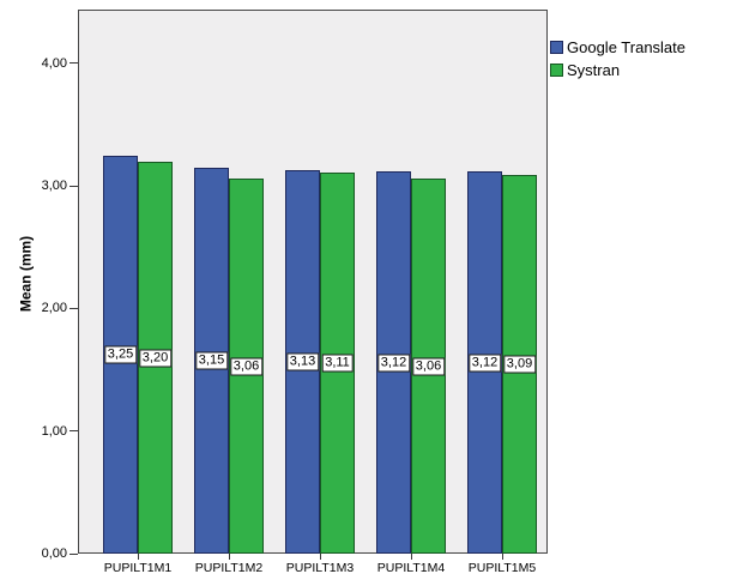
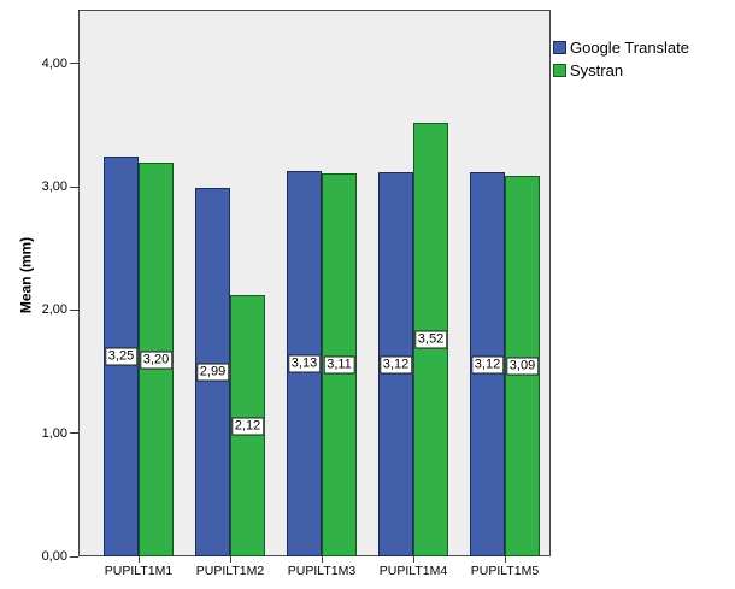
Google Translate/PUPILT1M2: 3,15 -> 2,99
Systran/PUPILT1M2: 3,06 -> 2,12
Systran/PUPILT1M4: 3,06 -> 3,52
